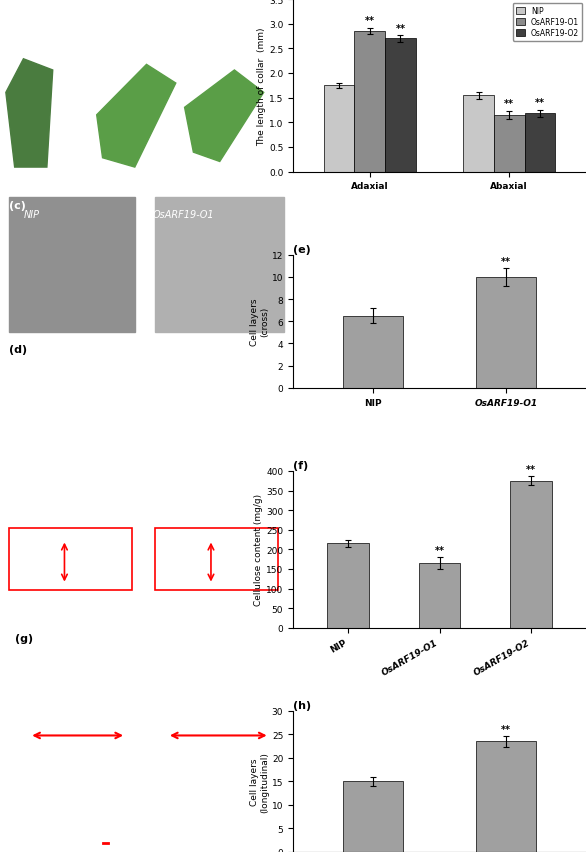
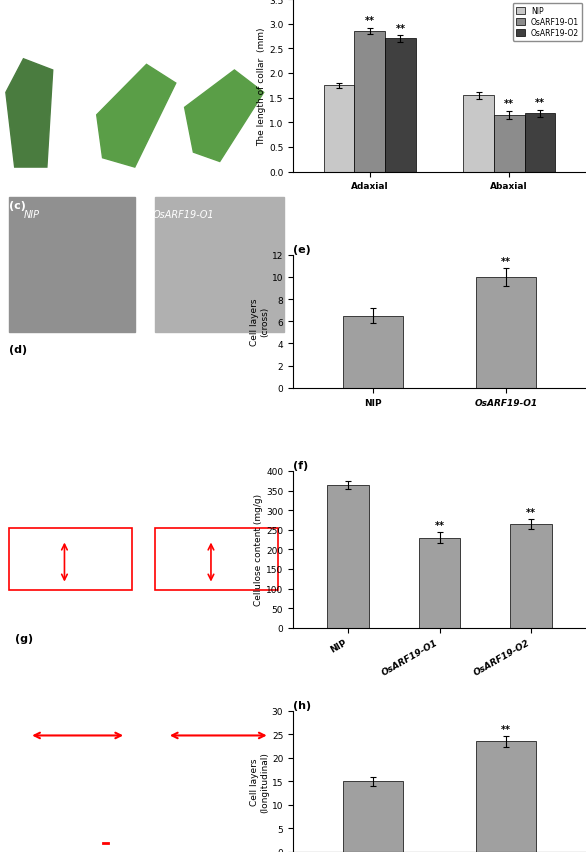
(f)/NIP: 215 -> 365
(f)/OsARF19-O1: 165 -> 230
(f)/OsARF19-O2: 375 -> 265
